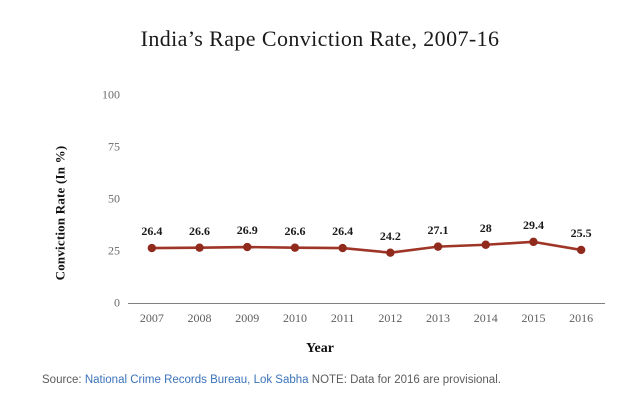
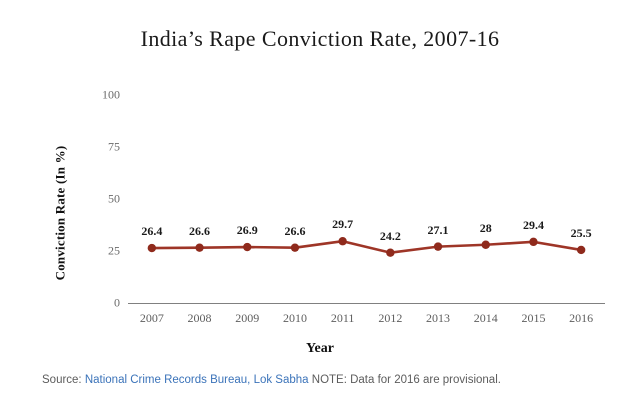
2011: 26.4 -> 29.7
